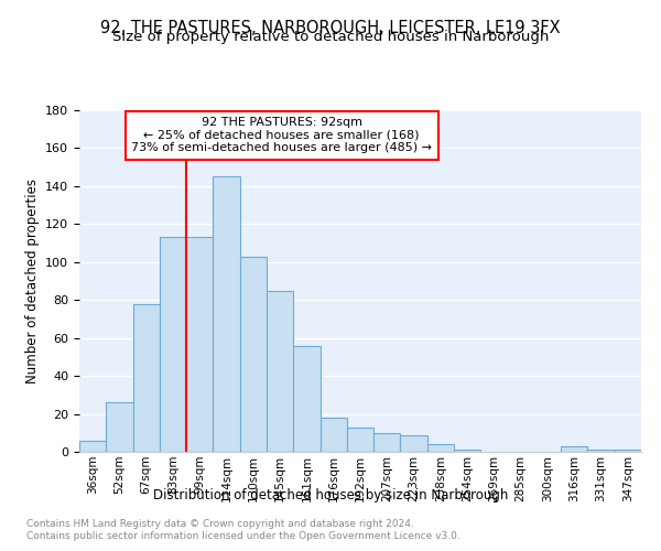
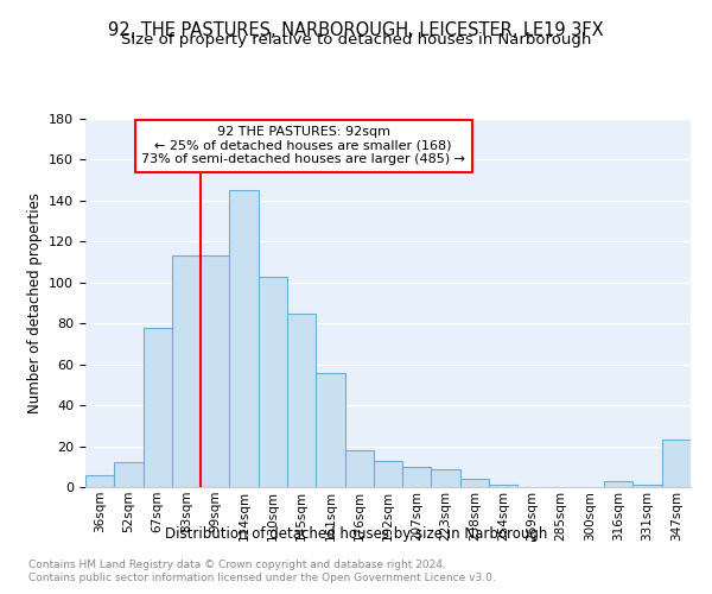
52sqm: 26 -> 12
347sqm: 1 -> 23
